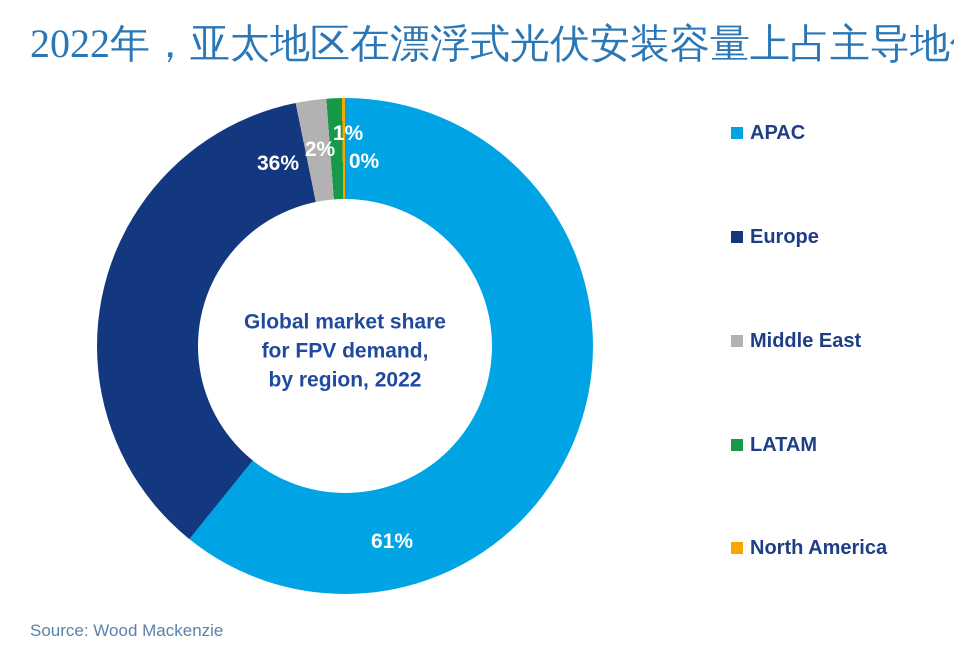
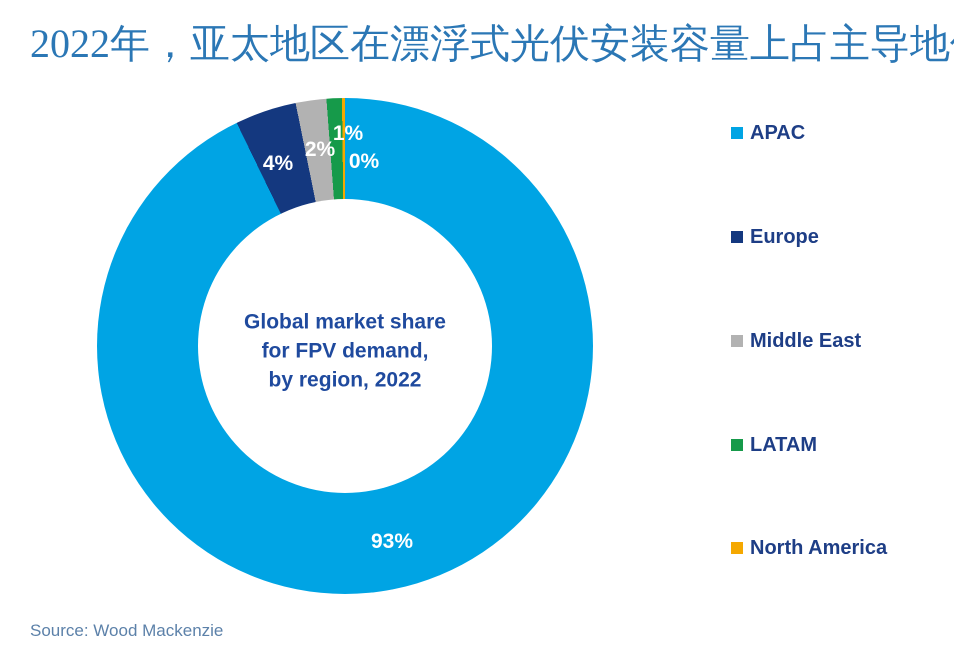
APAC: 61% -> 93%
Europe: 36% -> 4%
